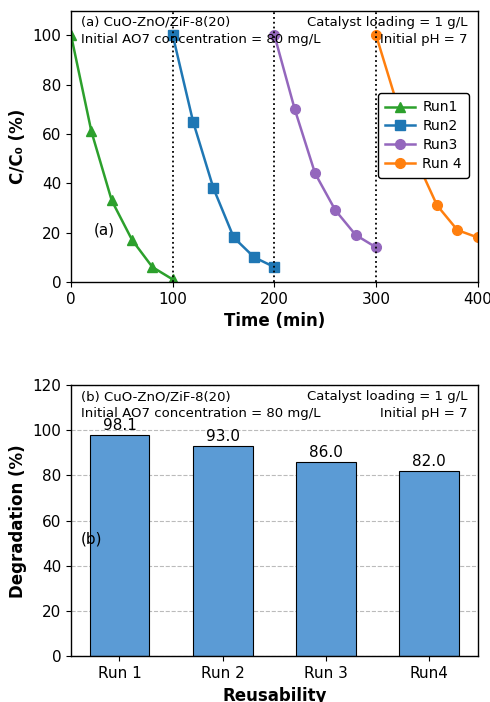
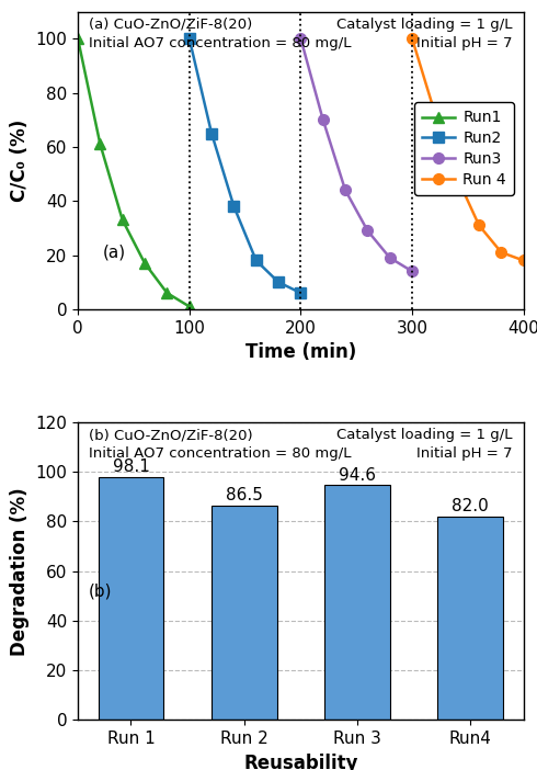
Run 2: 93.0 -> 86.5
Run 3: 86.0 -> 94.6
